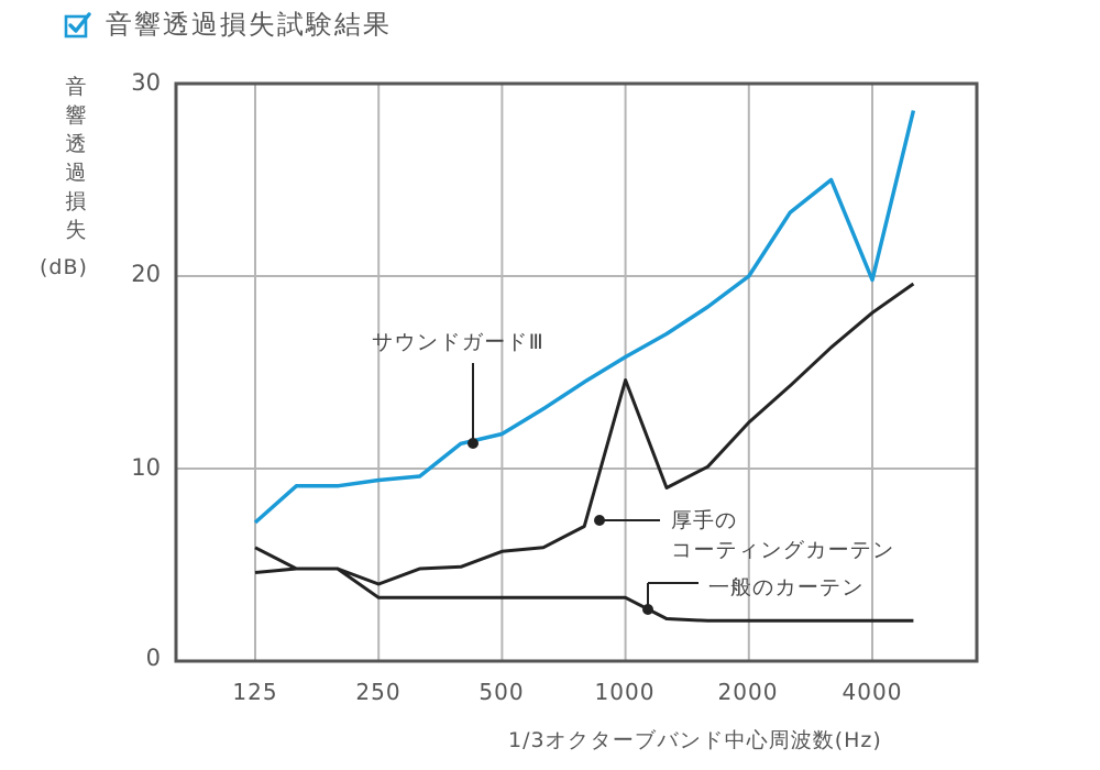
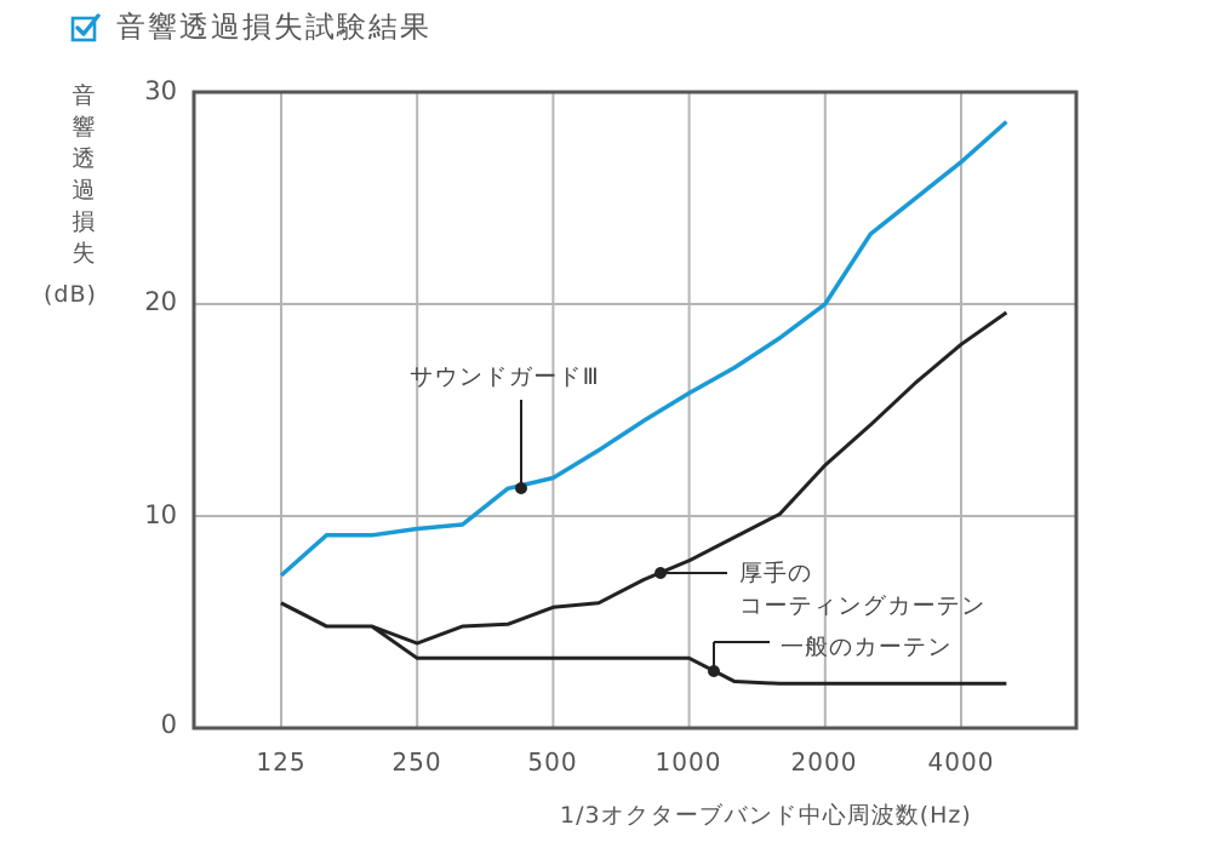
厚手のコーティングカーテン/125: 4.6 -> 5.9
厚手のコーティングカーテン/1000: 14.6 -> 7.9
サウンドガードⅢ/4000: 19.8 -> 26.7
